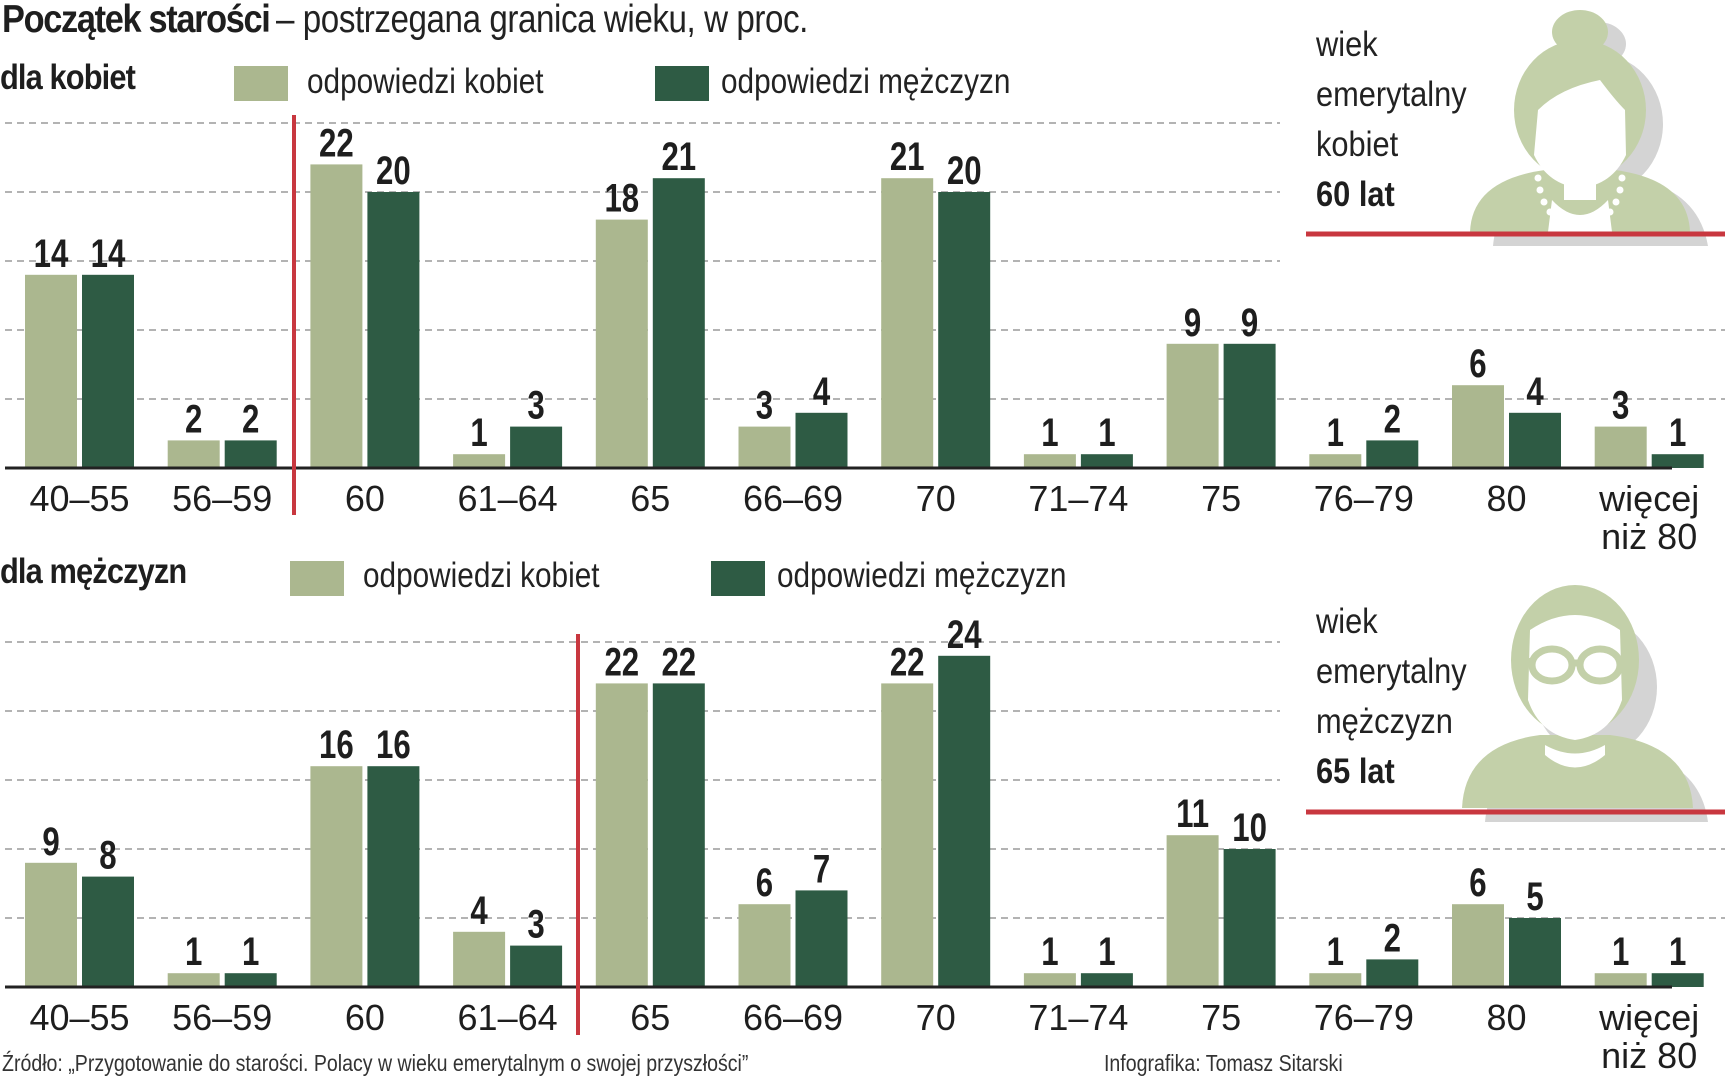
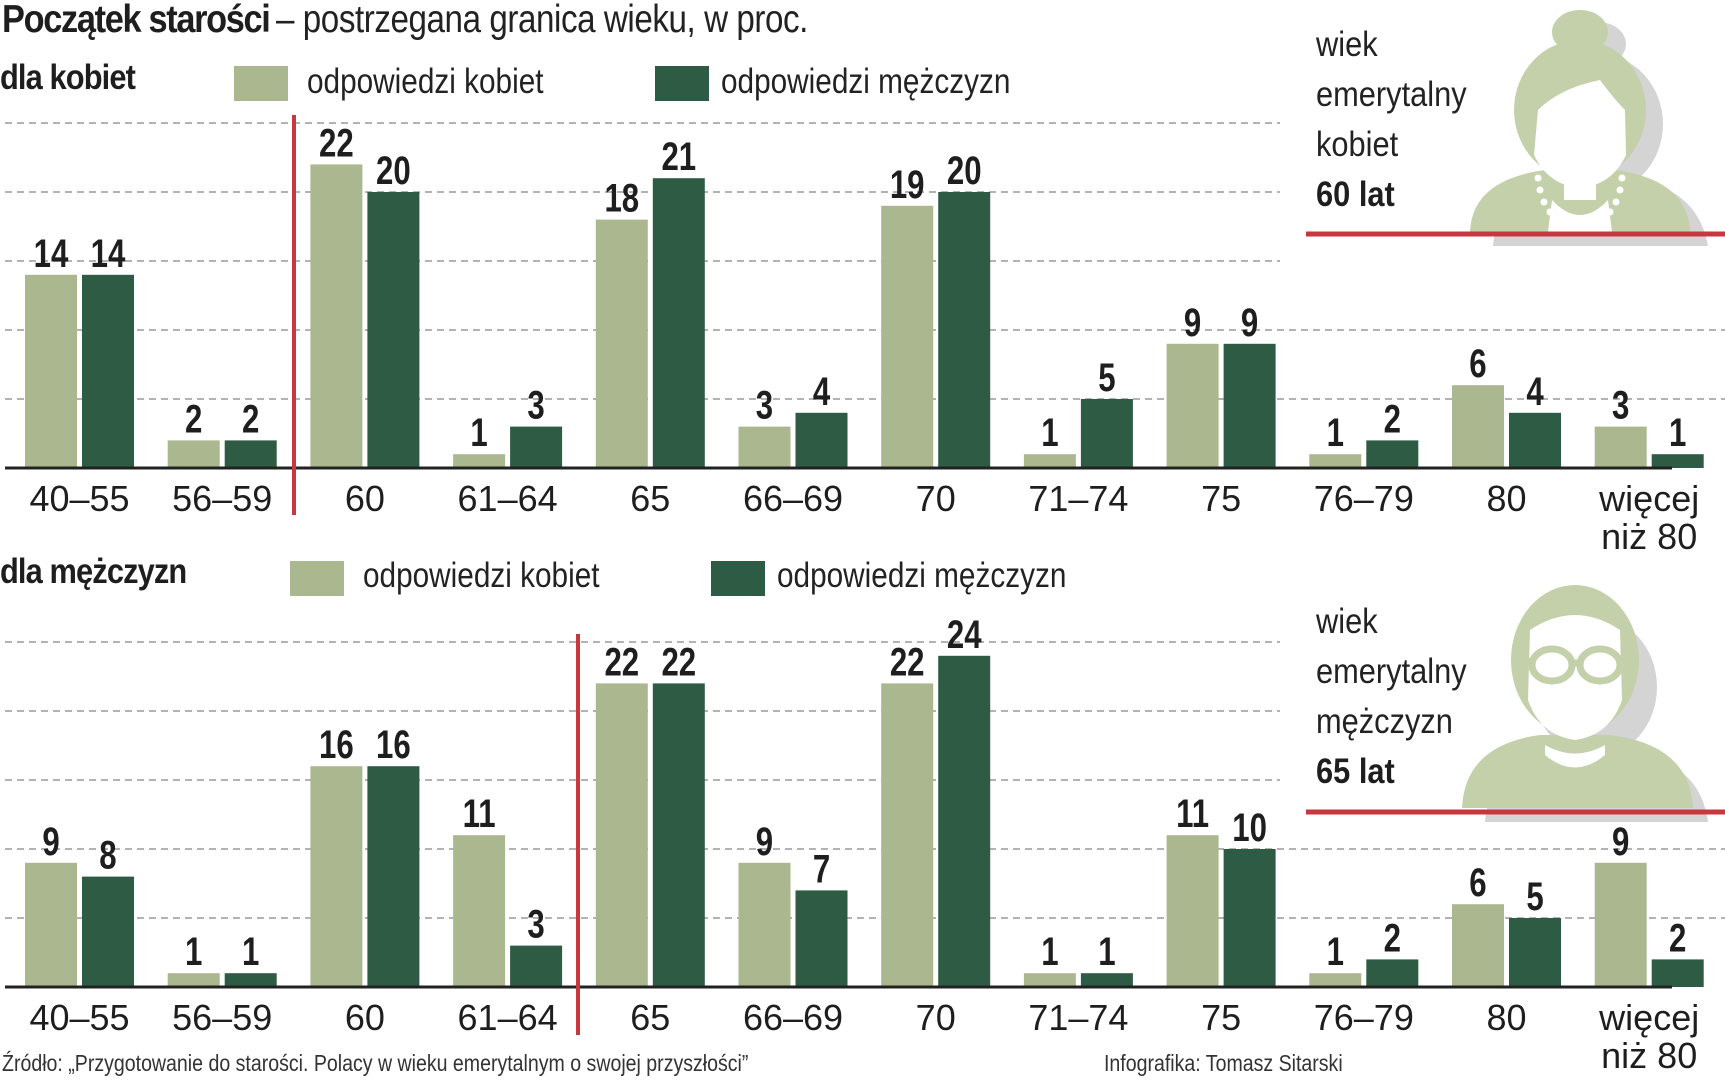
dla kobiet/odpowiedzi kobiet/70: 21 -> 19
dla kobiet/odpowiedzi mężczyzn/71–74: 1 -> 5
dla mężczyzn/odpowiedzi kobiet/61–64: 4 -> 11
dla mężczyzn/odpowiedzi kobiet/66–69: 6 -> 9
dla mężczyzn/odpowiedzi kobiet/więcej niż 80: 1 -> 9
dla mężczyzn/odpowiedzi mężczyzn/więcej niż 80: 1 -> 2
